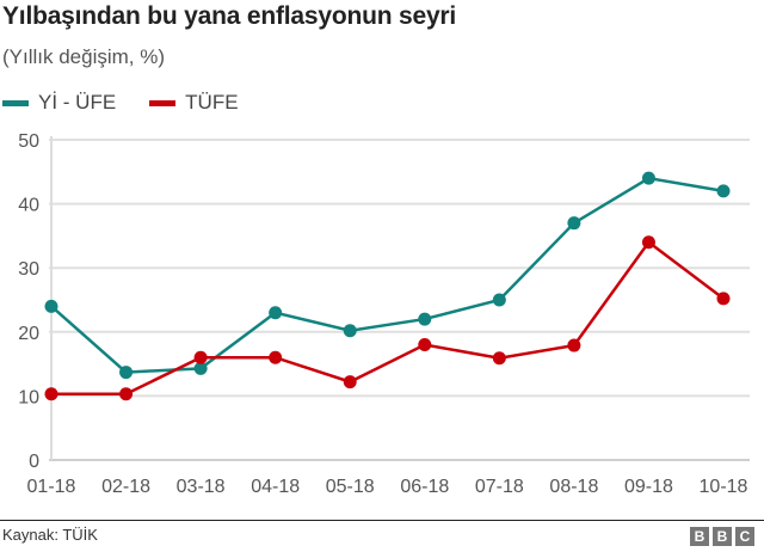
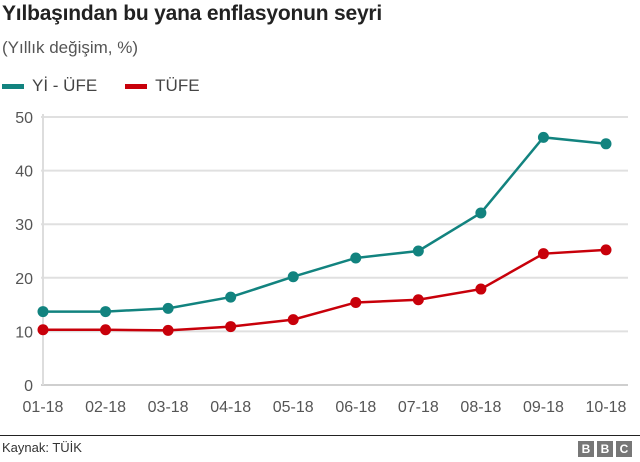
Yİ - ÜFE/01-18: 24 -> 14
TÜFE/03-18: 16 -> 10
Yİ - ÜFE/04-18: 23 -> 16
TÜFE/04-18: 16 -> 11
Yİ - ÜFE/06-18: 22 -> 24
TÜFE/06-18: 18 -> 15
Yİ - ÜFE/08-18: 37 -> 32
Yİ - ÜFE/09-18: 44 -> 46
TÜFE/09-18: 34 -> 24
Yİ - ÜFE/10-18: 42 -> 45
